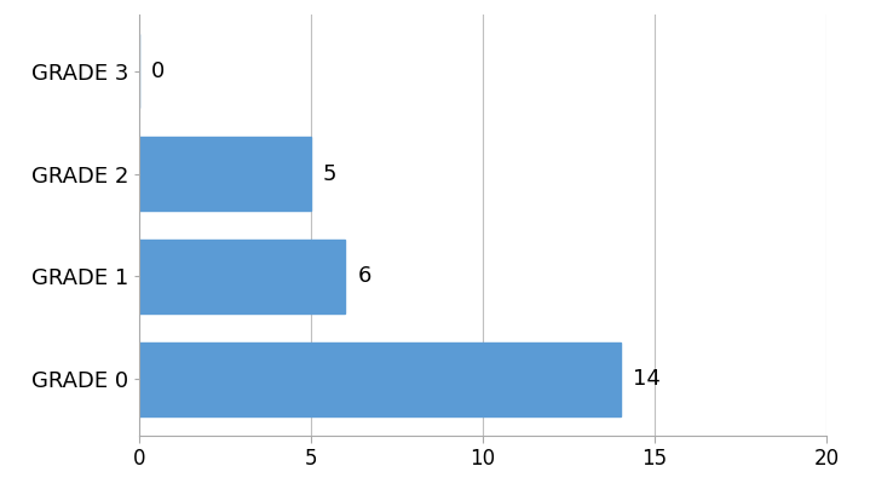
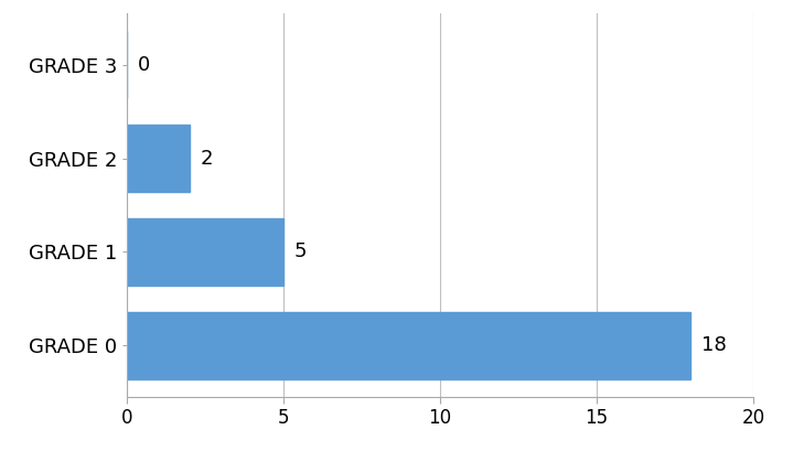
GRADE 2: 5 -> 2
GRADE 1: 6 -> 5
GRADE 0: 14 -> 18
